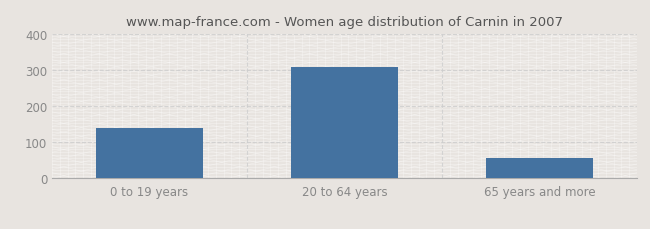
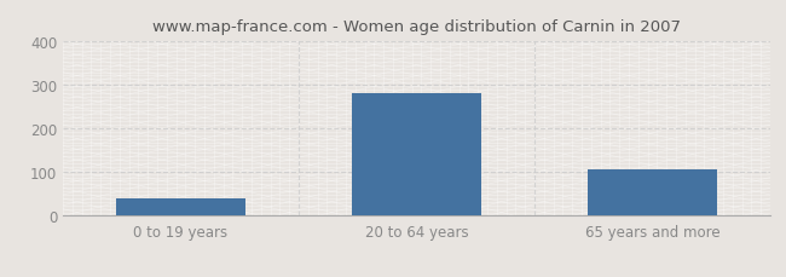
0 to 19 years: 138 -> 40
20 to 64 years: 307 -> 280
65 years and more: 57 -> 105
